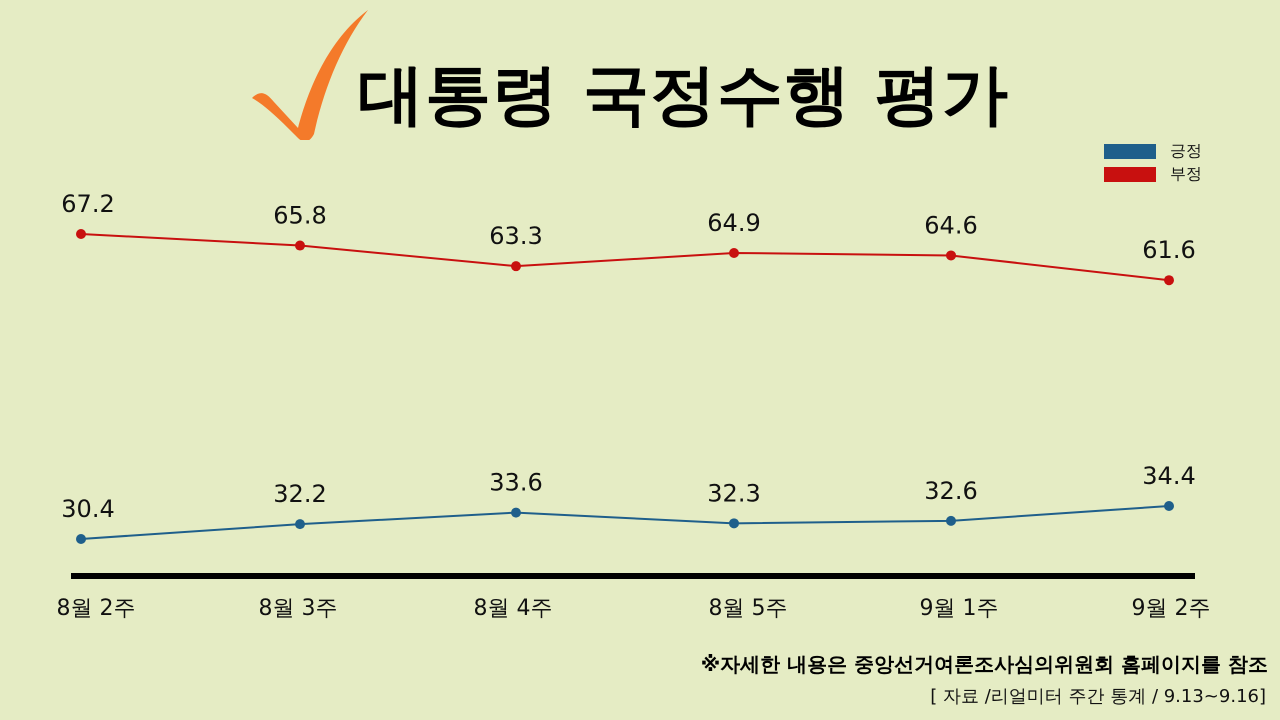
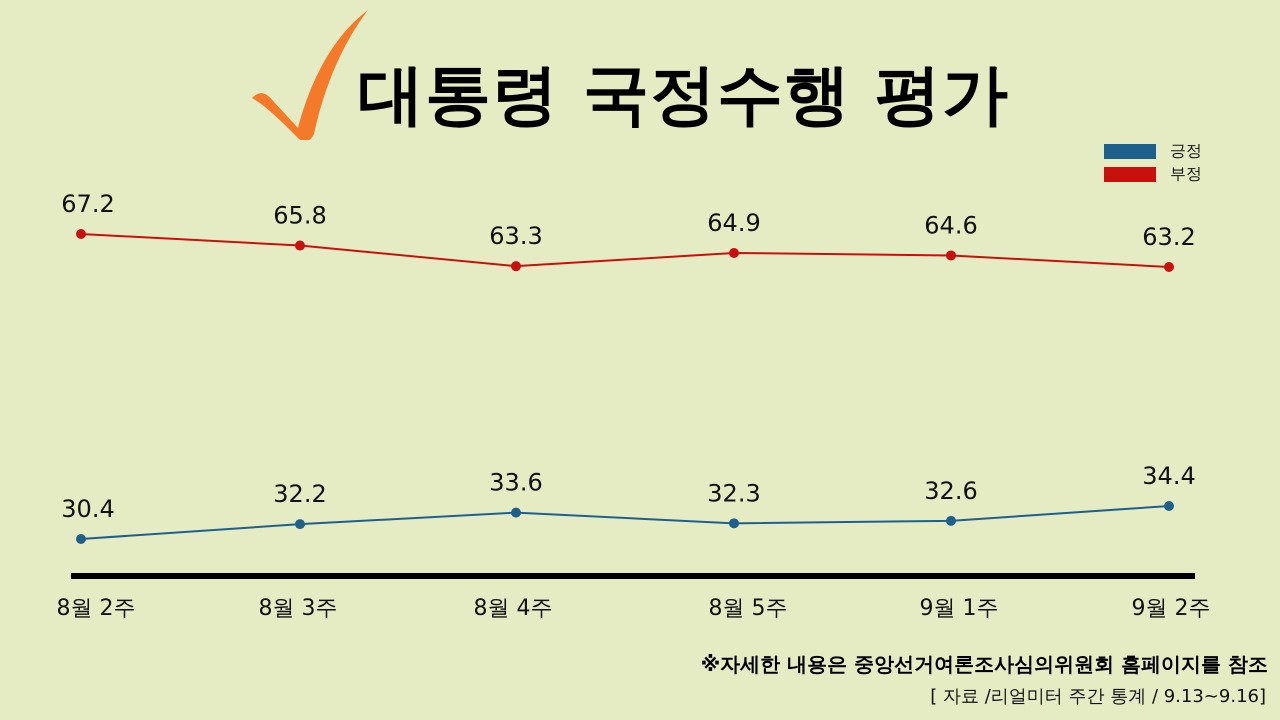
부정/9월 2주: 61.6 -> 63.2
